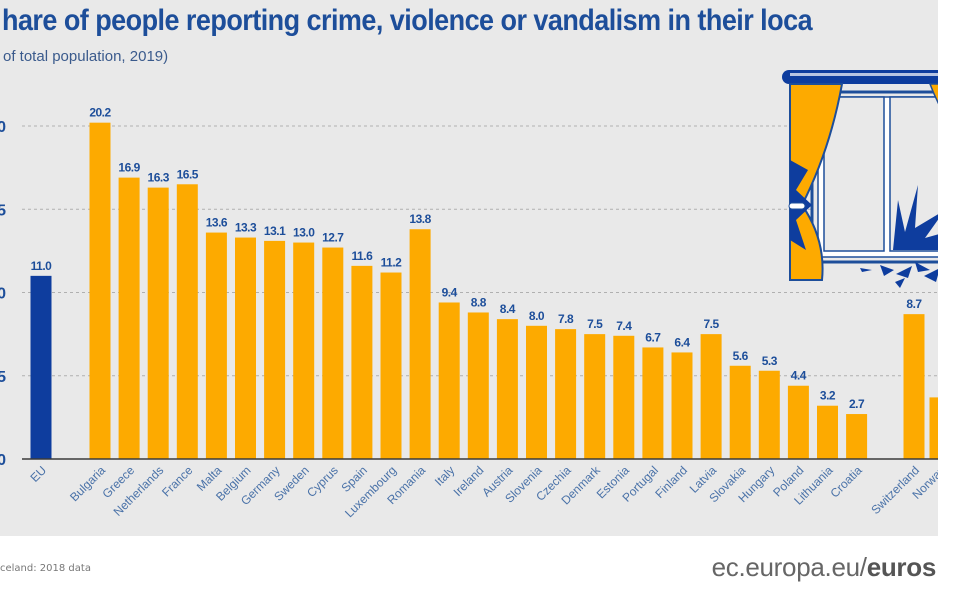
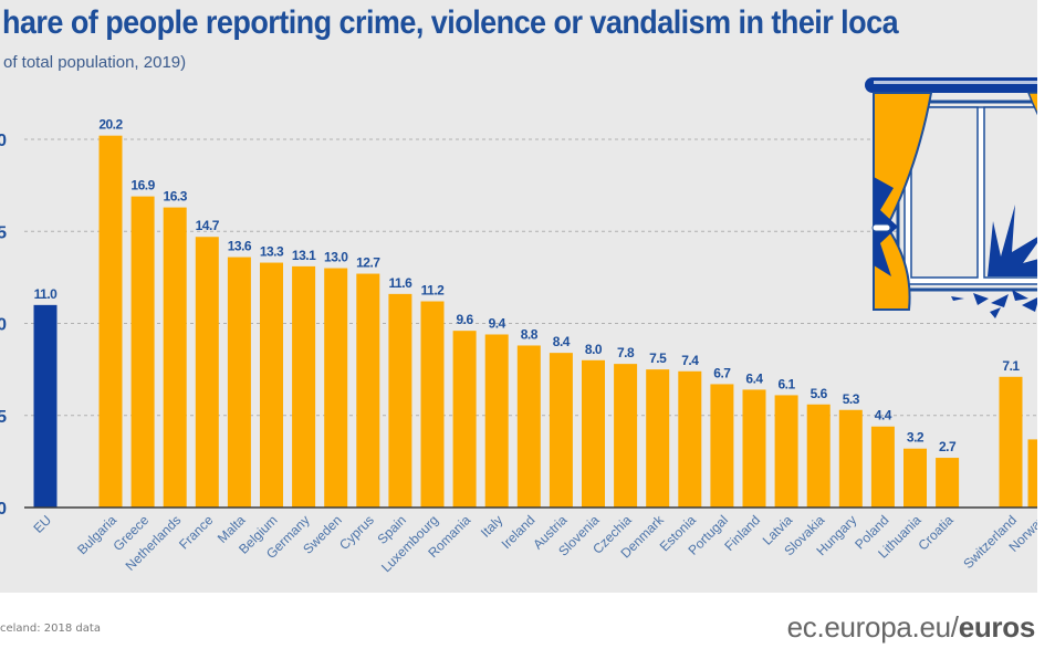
France: 16.5 -> 14.7
Romania: 13.8 -> 9.6
Latvia: 7.5 -> 6.1
Switzerland: 8.7 -> 7.1
